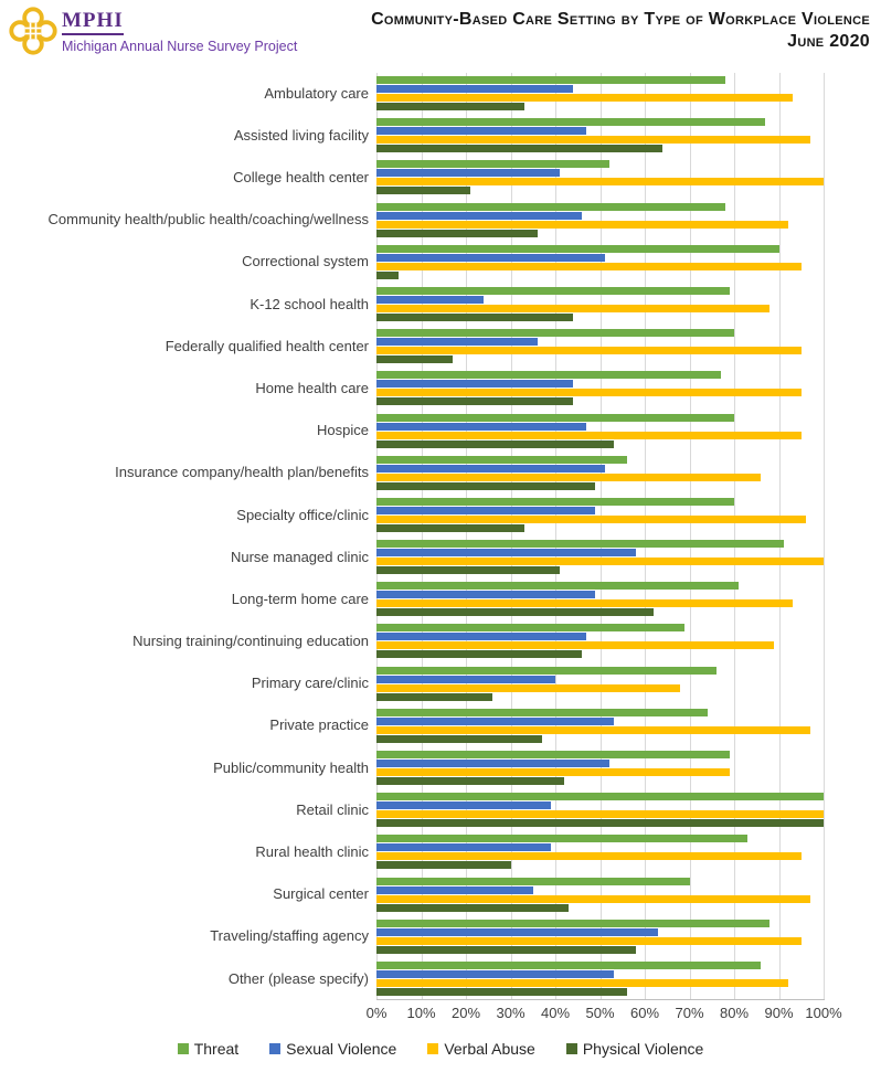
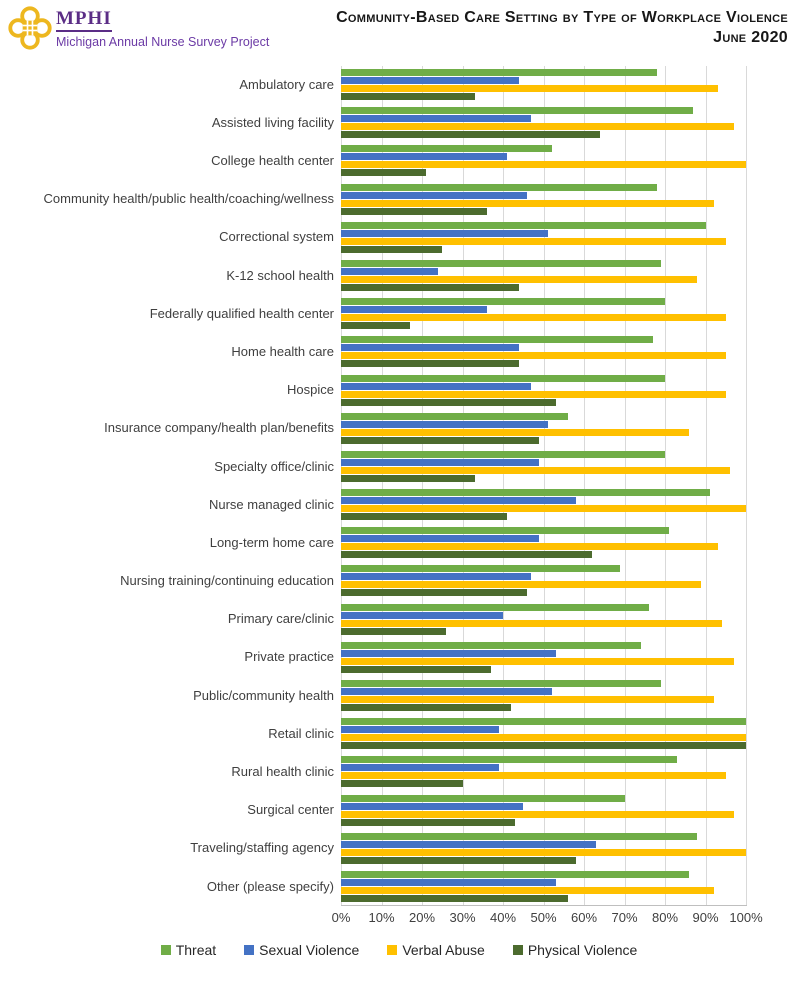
Physical Violence/Correctional system: 5% -> 25%
Verbal Abuse/Primary care/clinic: 68% -> 94%
Verbal Abuse/Public/community health: 79% -> 92%
Sexual Violence/Surgical center: 35% -> 45%
Verbal Abuse/Traveling/staffing agency: 95% -> 100%
